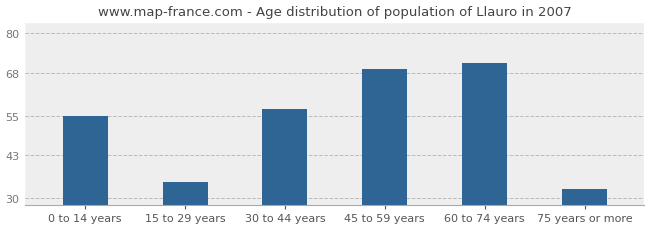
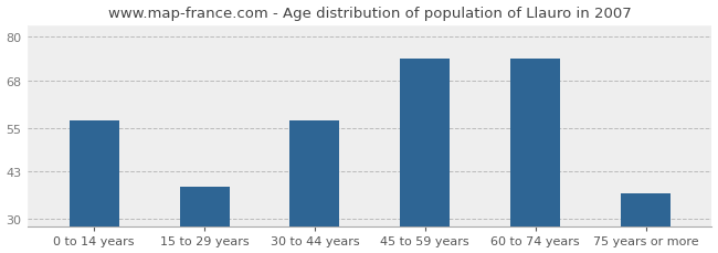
0 to 14 years: 55 -> 57
15 to 29 years: 35 -> 39
45 to 59 years: 69 -> 74
60 to 74 years: 71 -> 74
75 years or more: 33 -> 37
